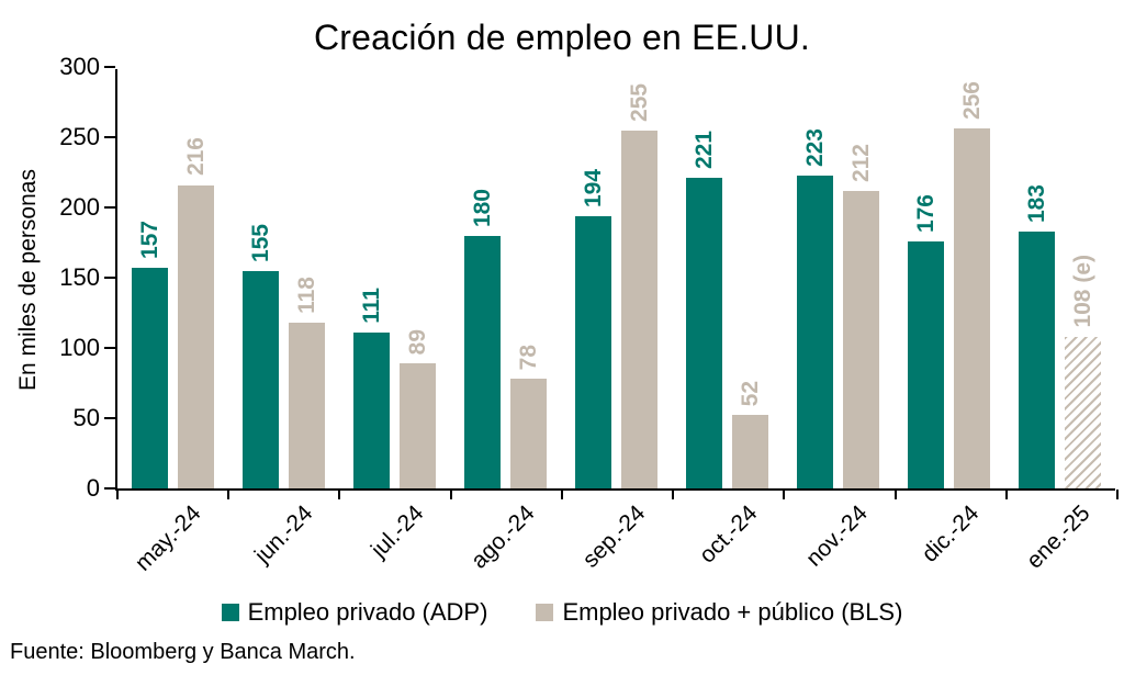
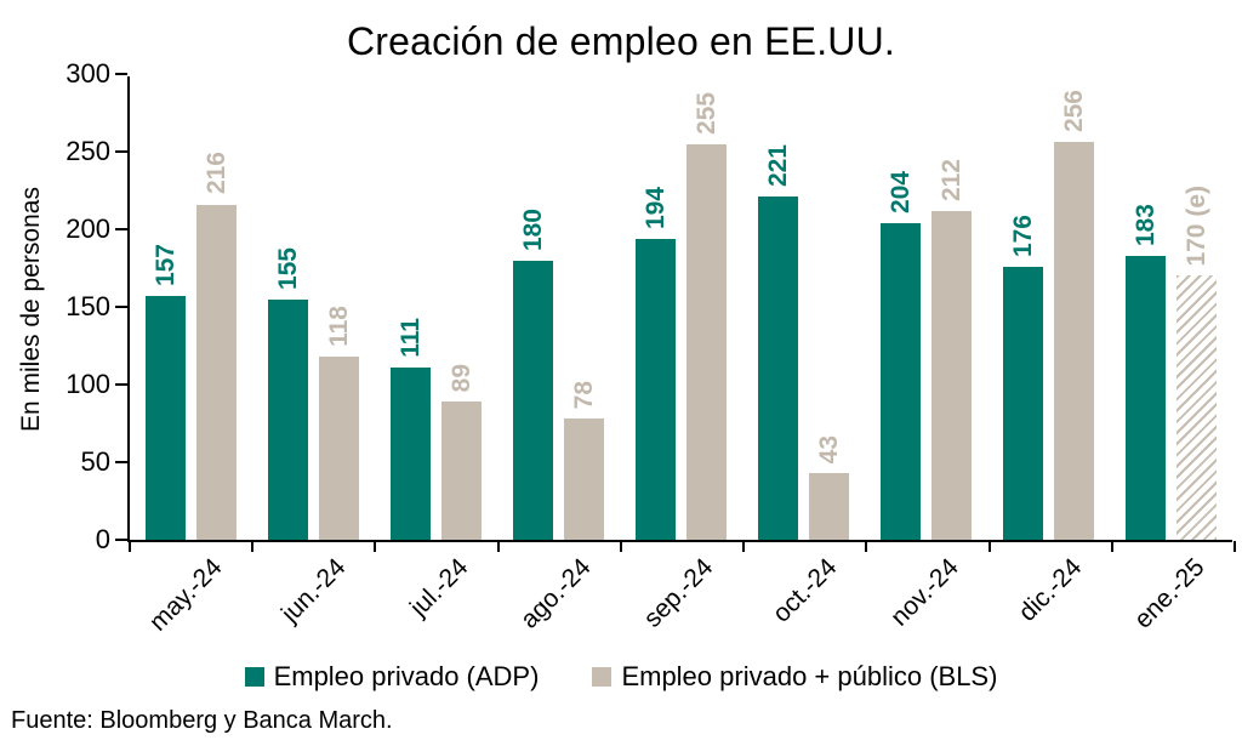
Empleo privado + público (BLS)/oct.-24: 52 -> 43
Empleo privado (ADP)/nov.-24: 223 -> 204
Empleo privado + público (BLS)/ene.-25: 108 -> 170
